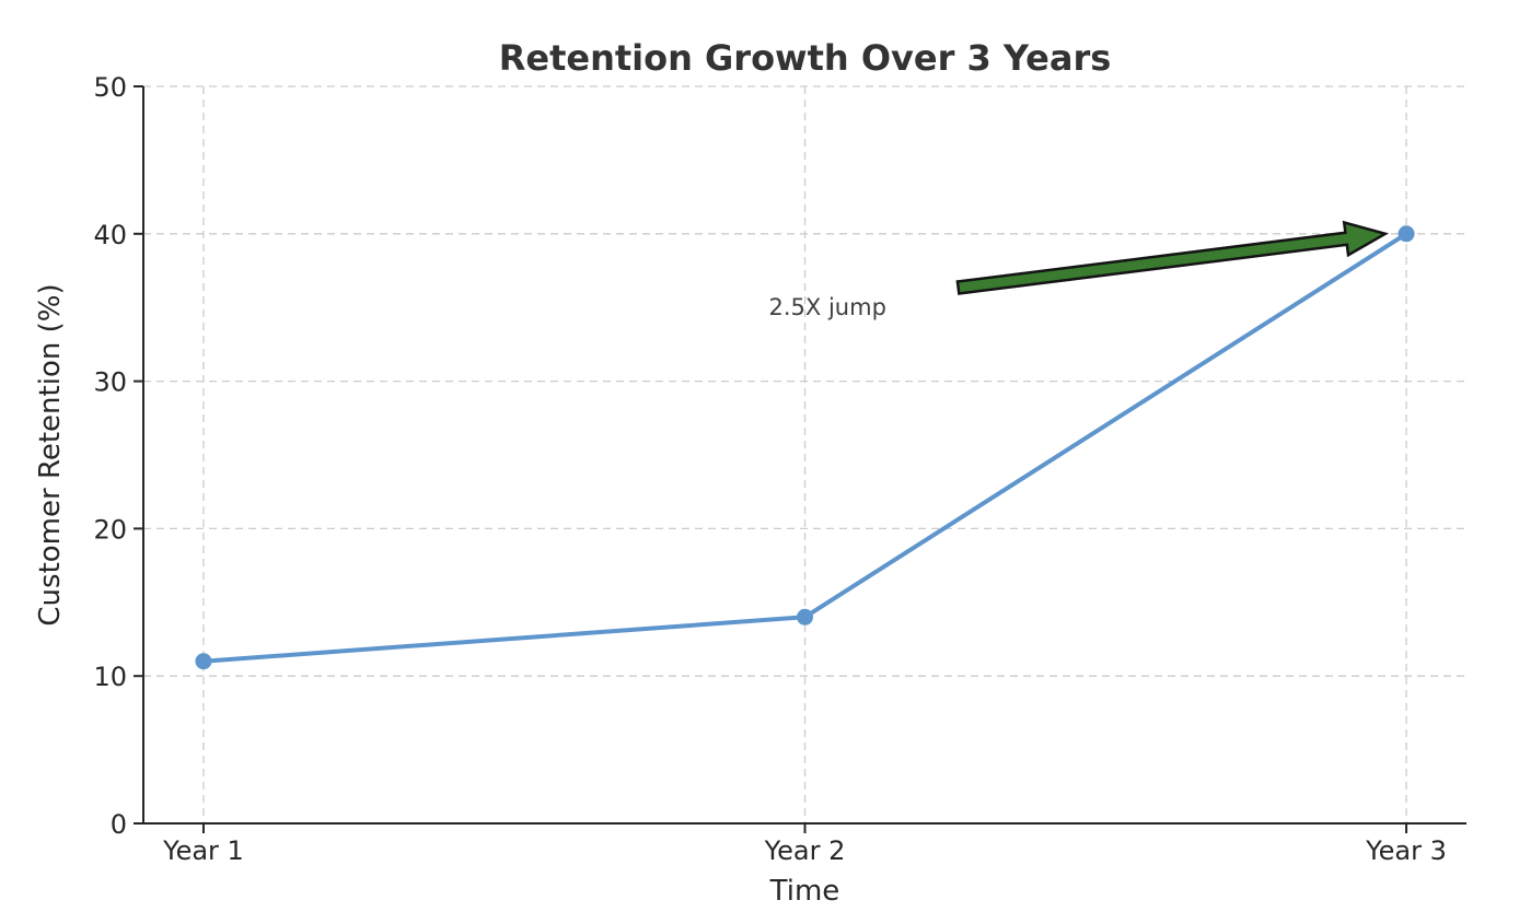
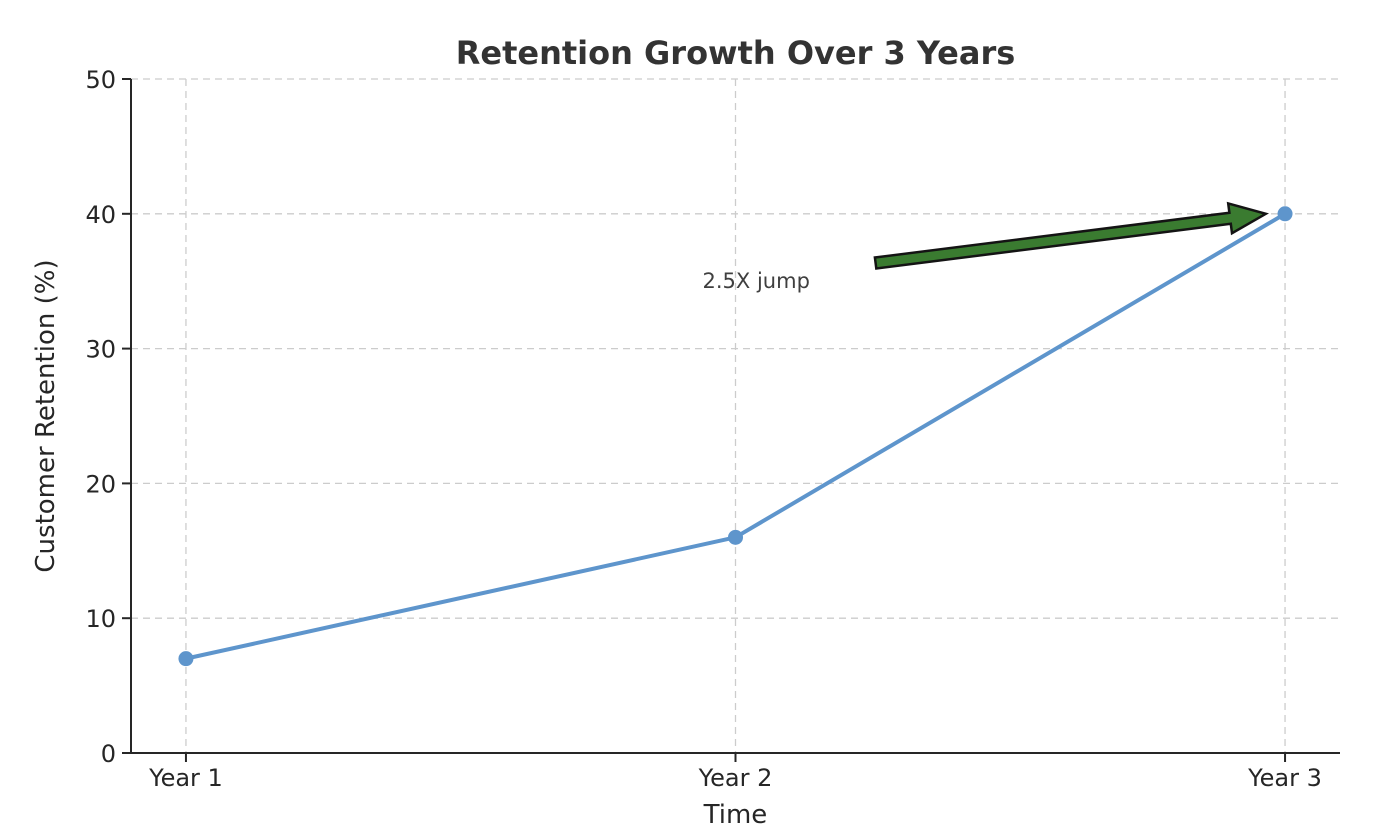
Year 1: 11 -> 7
Year 2: 14 -> 16
